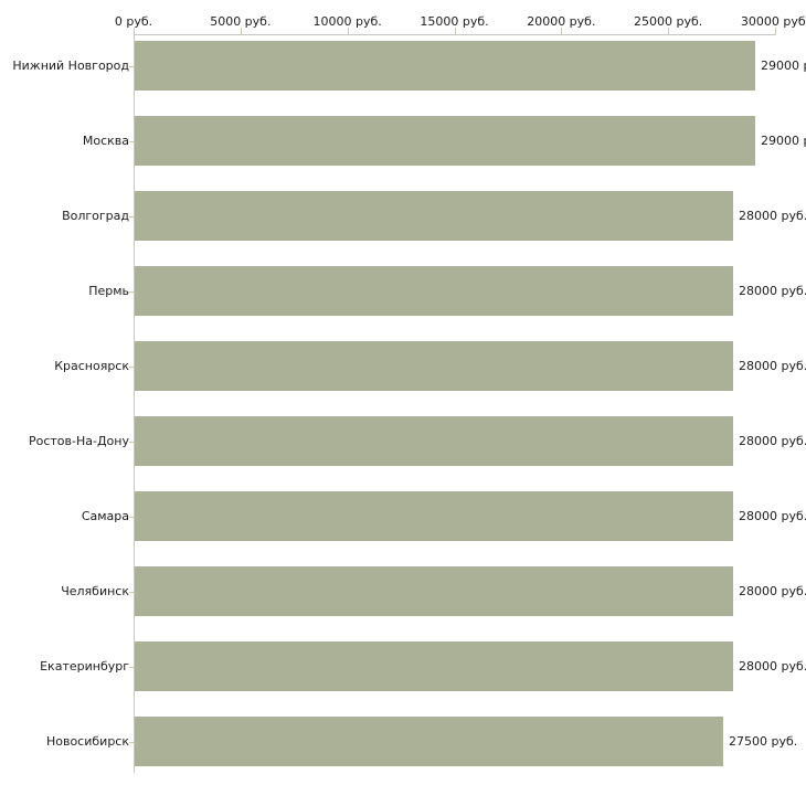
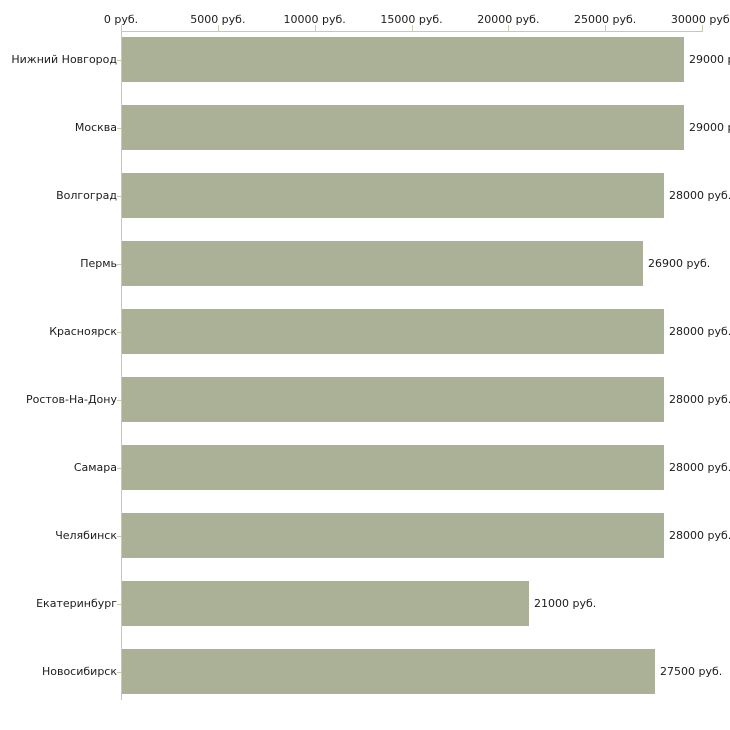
Пермь: 28000 -> 26900
Екатеринбург: 28000 -> 21000
